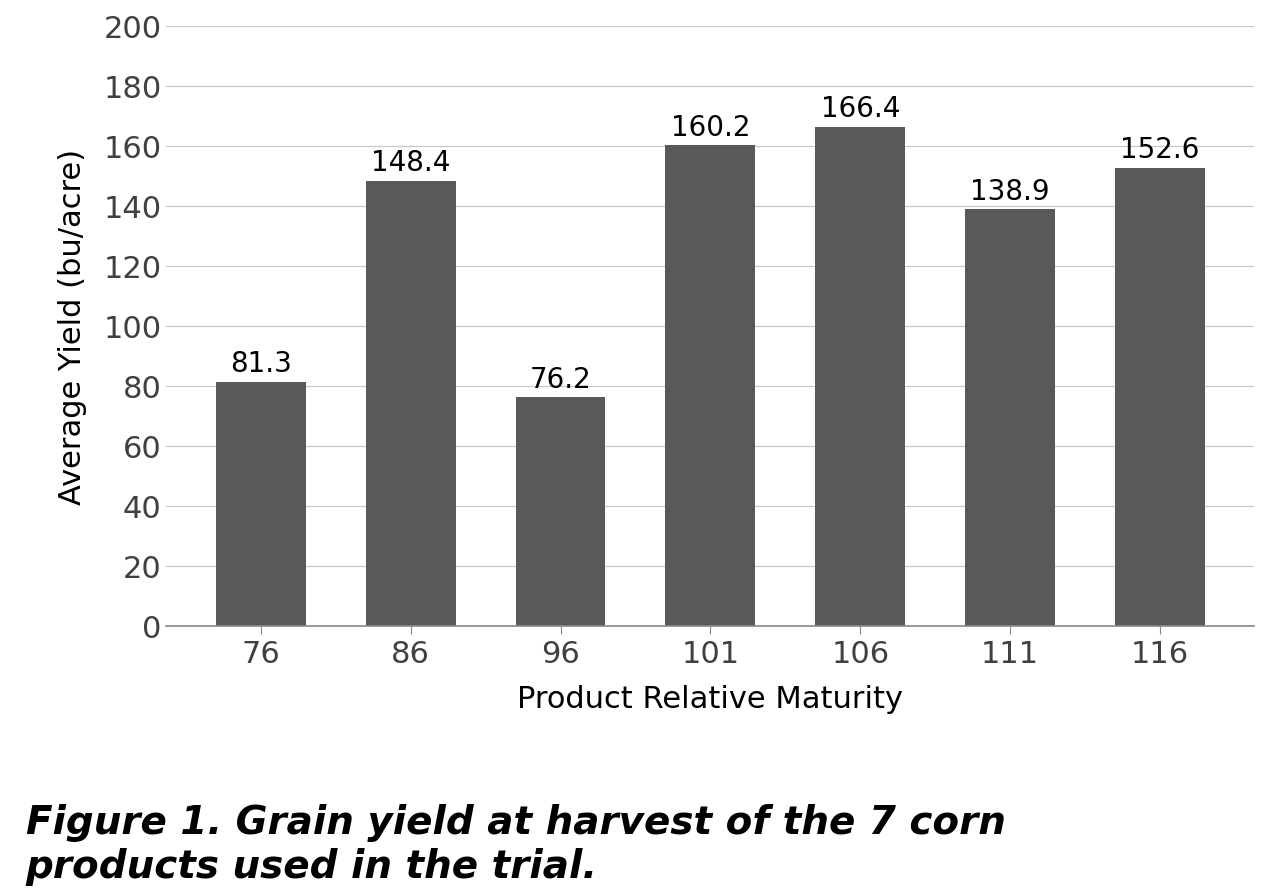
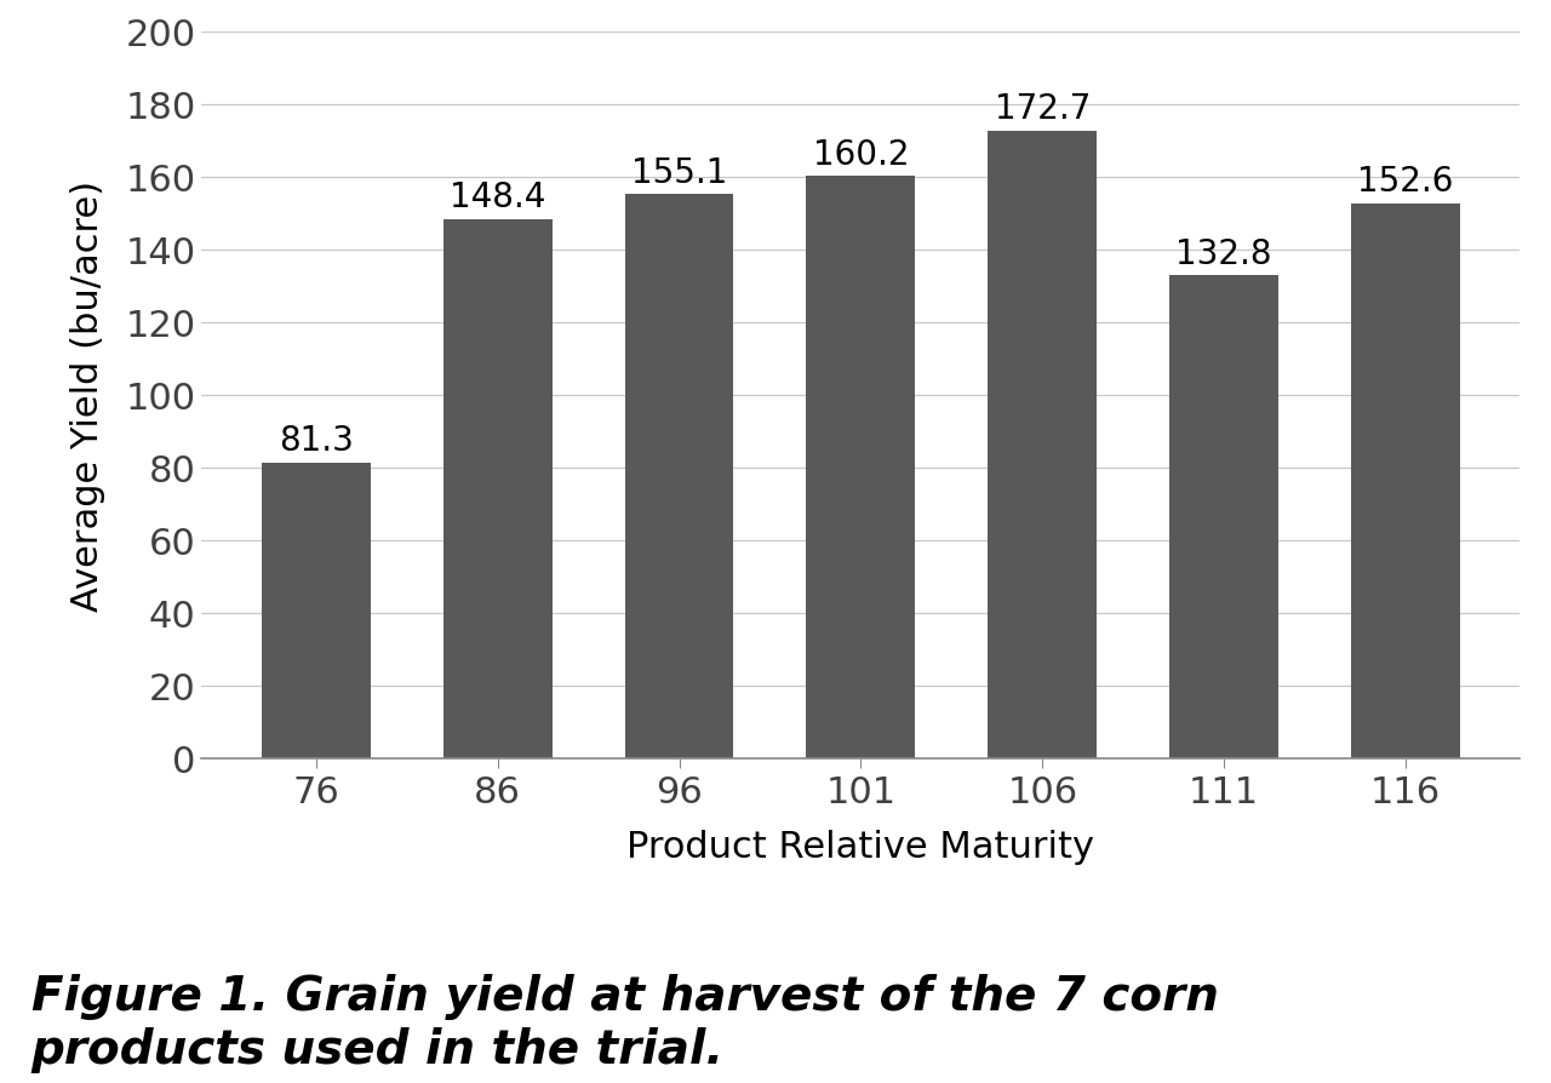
96: 76.2 -> 155.1
106: 166.4 -> 172.7
111: 138.9 -> 132.8
